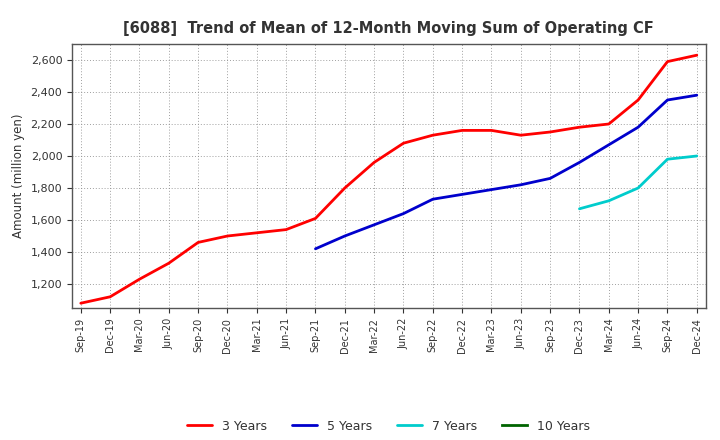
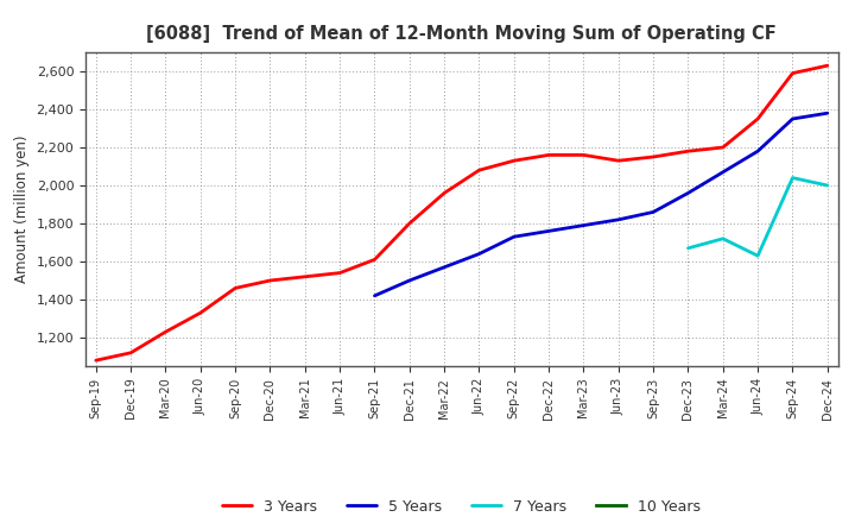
7 Years/Jun-24: 1,800 -> 1,630
7 Years/Sep-24: 1,980 -> 2,040
